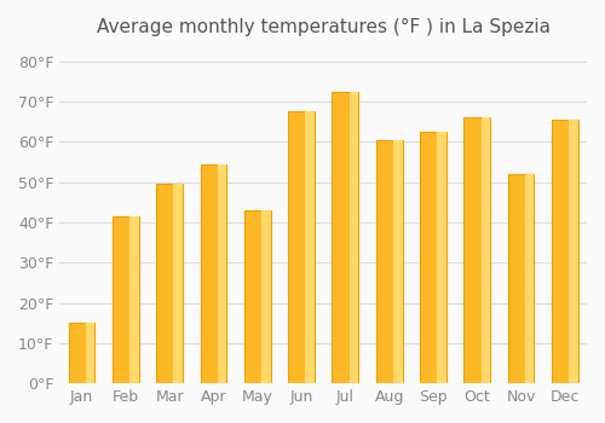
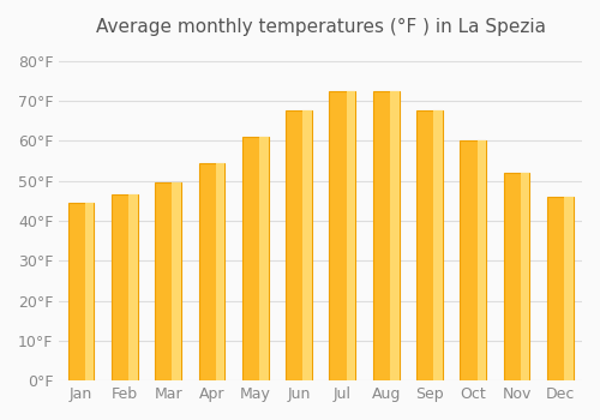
Jan: 15.0°F -> 44.5°F
Feb: 41.5°F -> 46.5°F
May: 43.0°F -> 61.0°F
Aug: 60.5°F -> 72.5°F
Sep: 62.5°F -> 67.5°F
Oct: 66.0°F -> 60.0°F
Dec: 65.5°F -> 46.0°F
